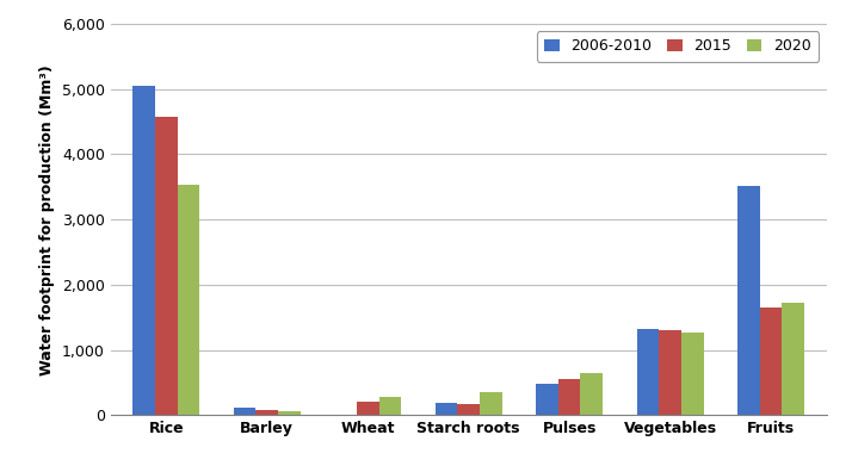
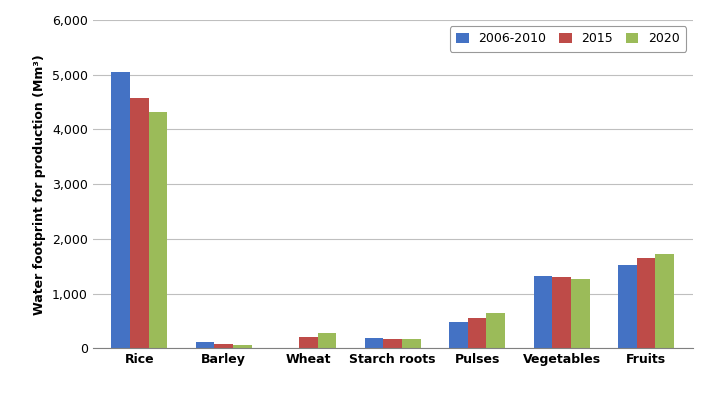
2020/Rice: 3,540 -> 4,320
2020/Starch roots: 360 -> 160
2006-2010/Fruits: 3,520 -> 1,520
